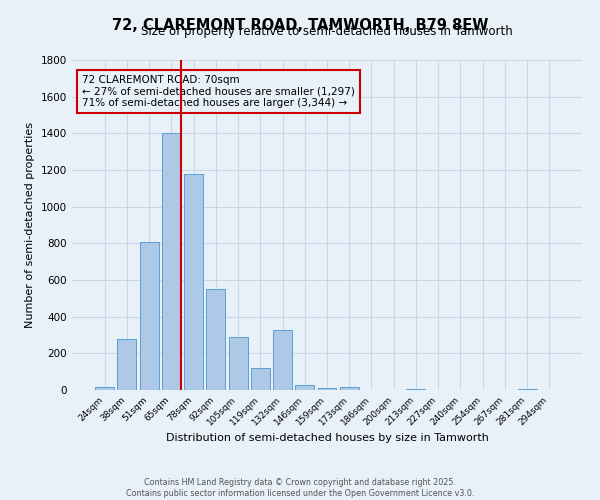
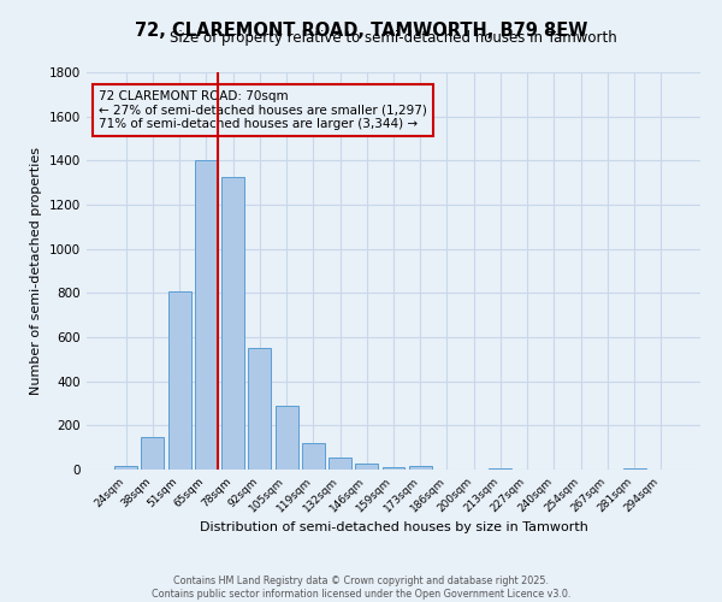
38sqm: 280 -> 150
78sqm: 1180 -> 1320
132sqm: 330 -> 50
